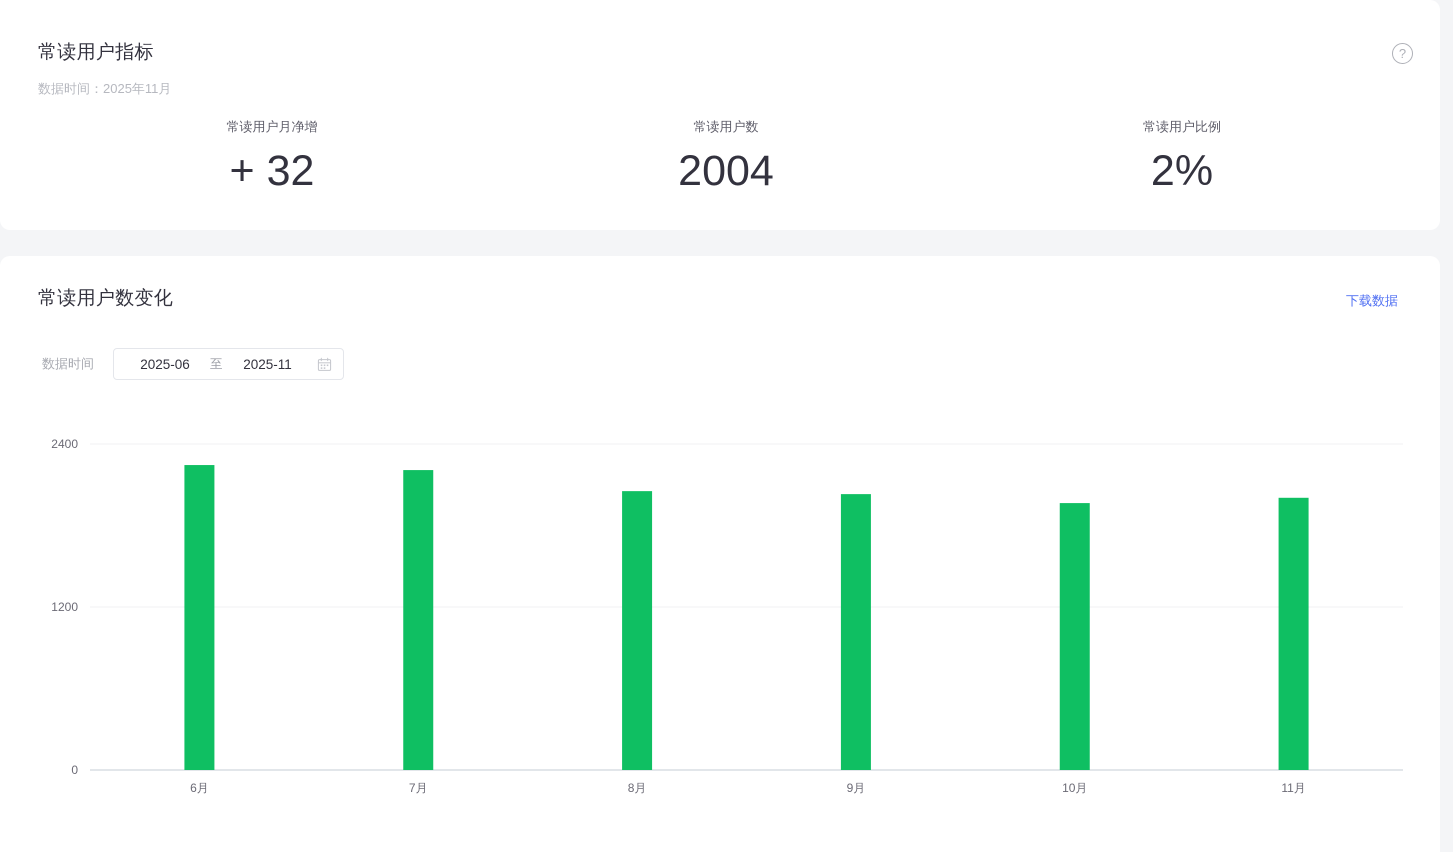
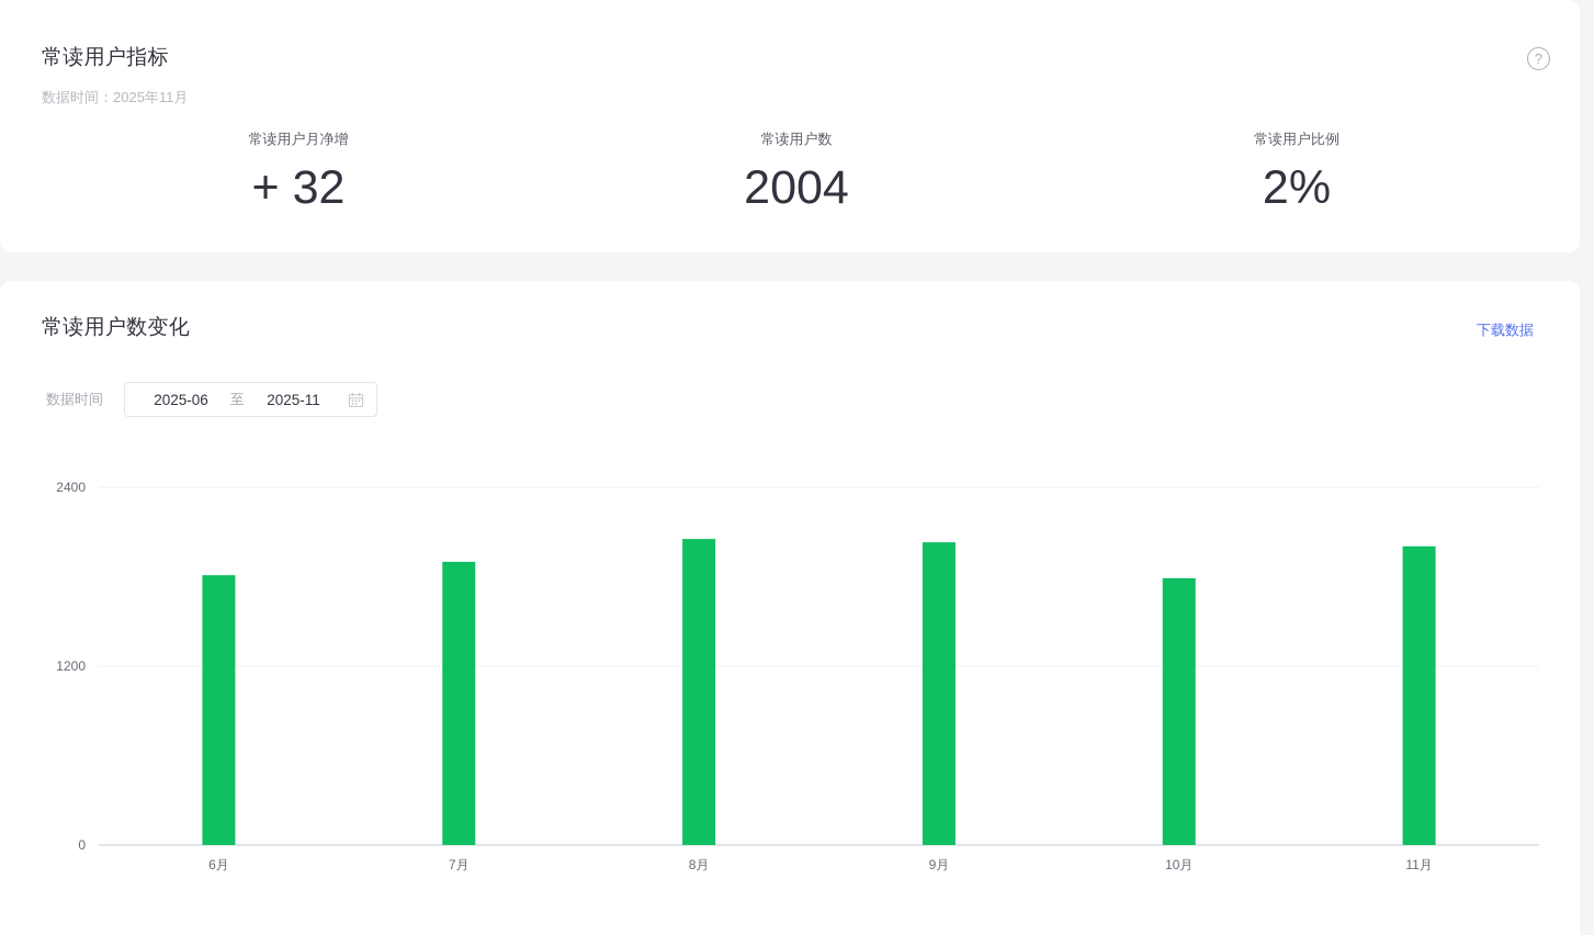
6月: 2240 -> 1810
7月: 2210 -> 1900
10月: 1960 -> 1790
